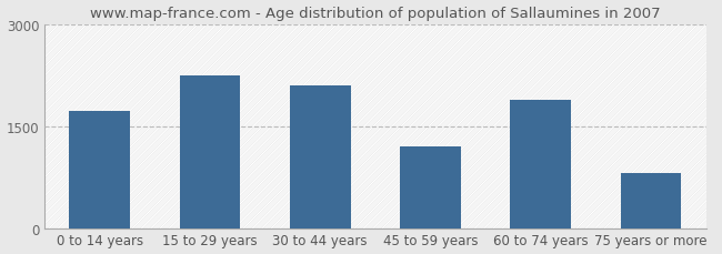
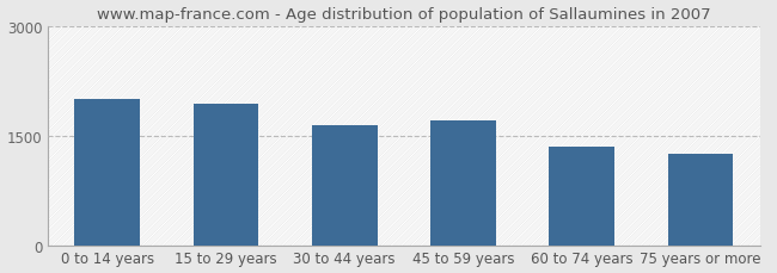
0 to 14 years: 1720 -> 1990
15 to 29 years: 2240 -> 1930
30 to 44 years: 2100 -> 1640
45 to 59 years: 1200 -> 1700
60 to 74 years: 1880 -> 1350
75 years or more: 800 -> 1240
